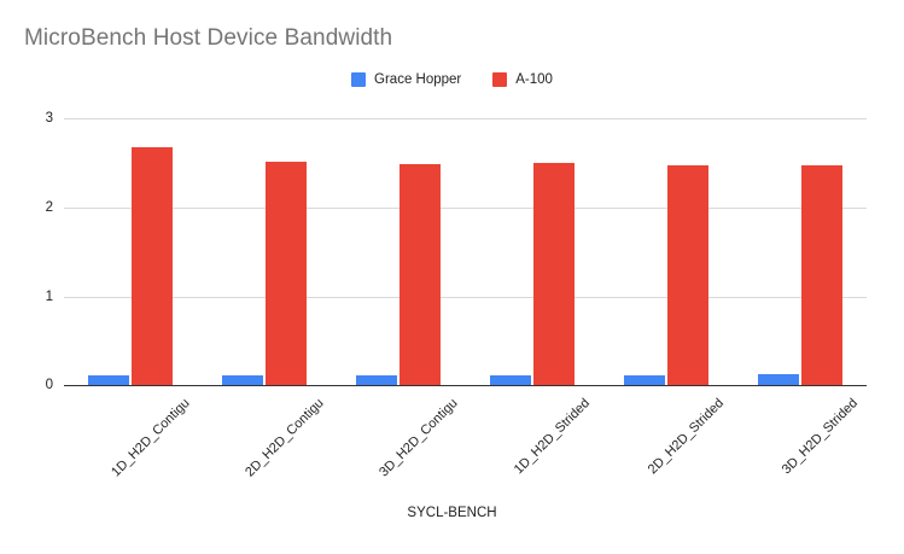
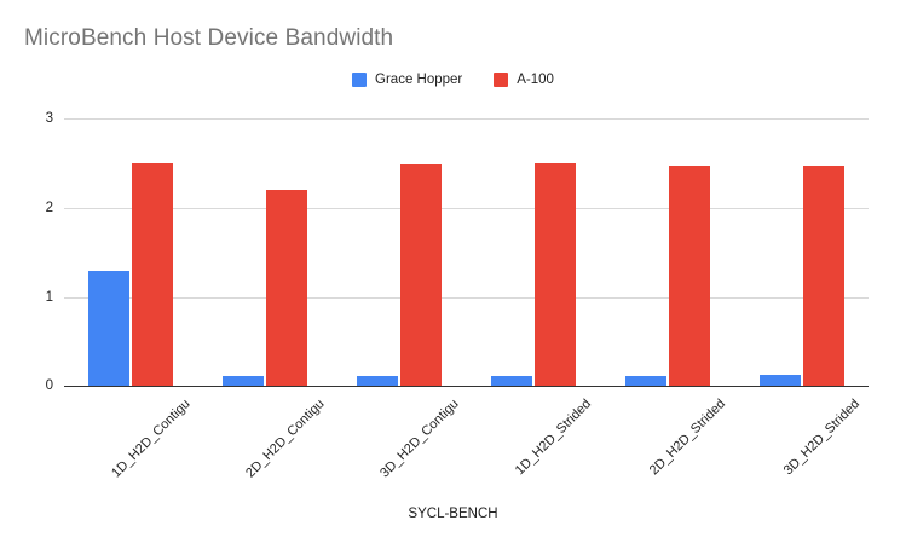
Grace Hopper/1D_H2D_Contigu: 0.1 -> 1.3
A-100/1D_H2D_Contigu: 2.7 -> 2.5
A-100/2D_H2D_Contigu: 2.5 -> 2.2
